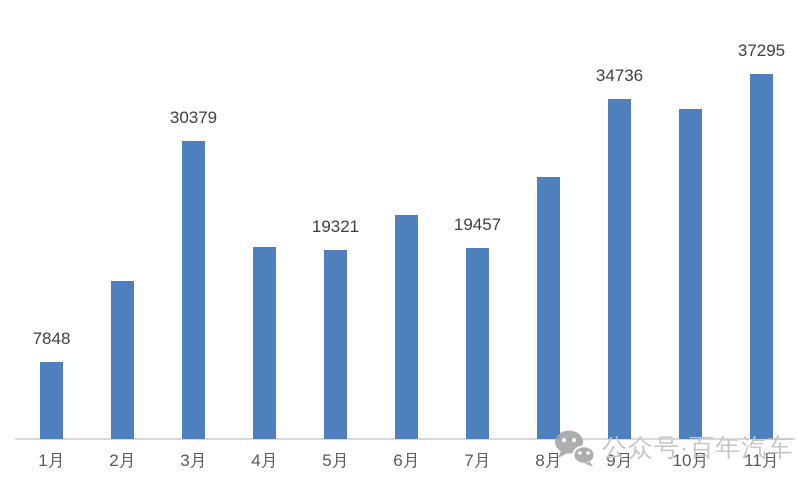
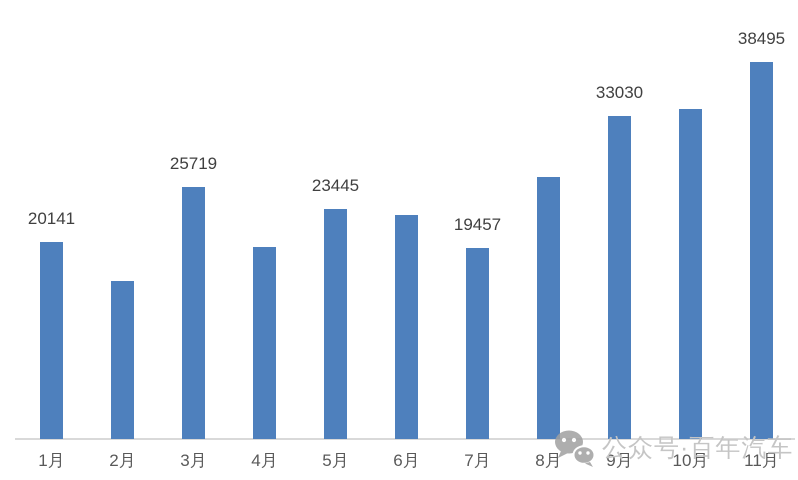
1月: 7848 -> 20141
3月: 30379 -> 25719
5月: 19321 -> 23445
9月: 34736 -> 33030
11月: 37295 -> 38495
